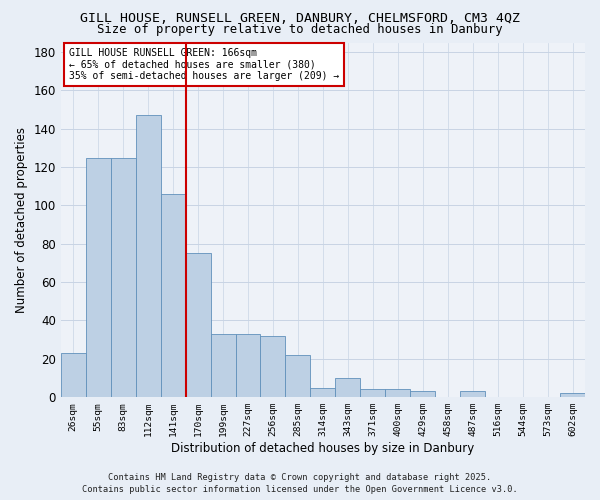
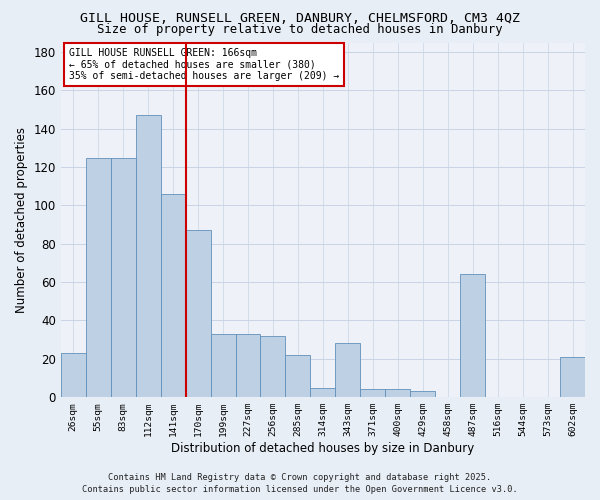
170sqm: 75 -> 87
343sqm: 10 -> 28
487sqm: 3 -> 64
602sqm: 2 -> 21
